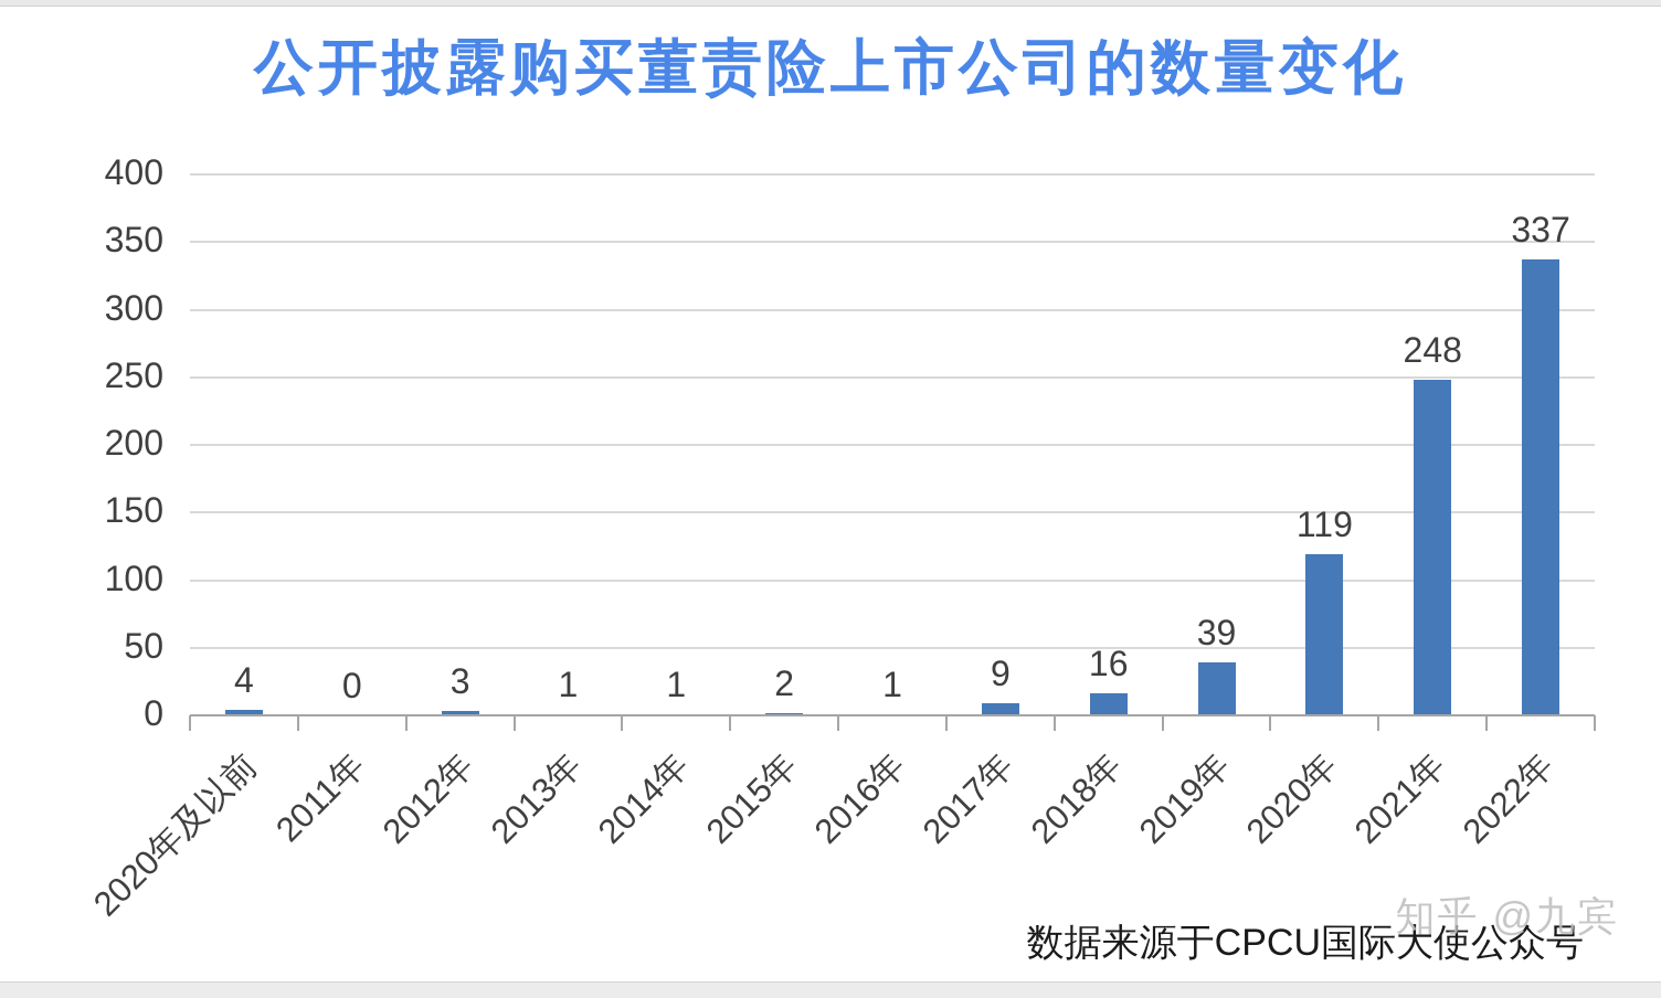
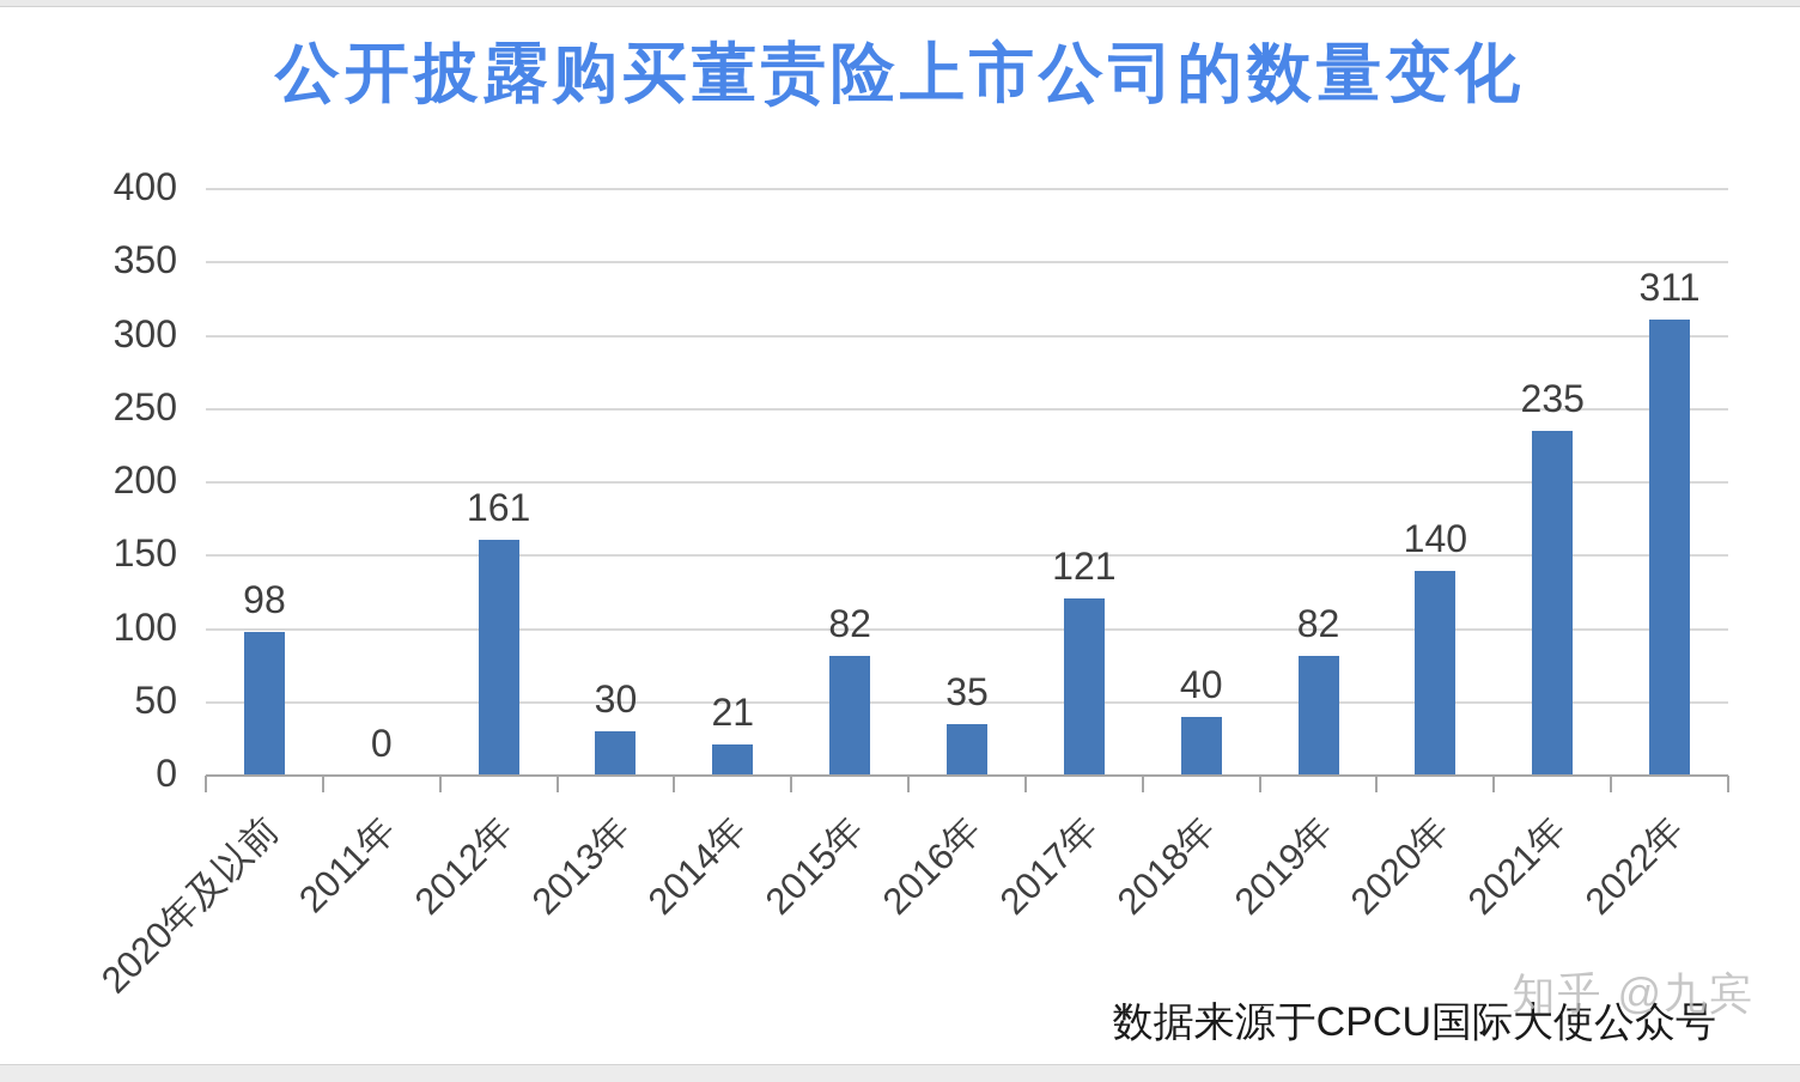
2020年及以前: 4 -> 98
2012年: 3 -> 161
2013年: 1 -> 30
2014年: 1 -> 21
2015年: 2 -> 82
2016年: 1 -> 35
2017年: 9 -> 121
2018年: 16 -> 40
2019年: 39 -> 82
2020年: 119 -> 140
2021年: 248 -> 235
2022年: 337 -> 311
